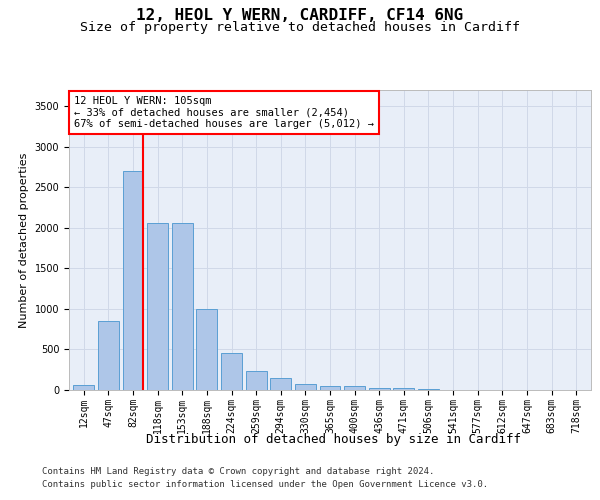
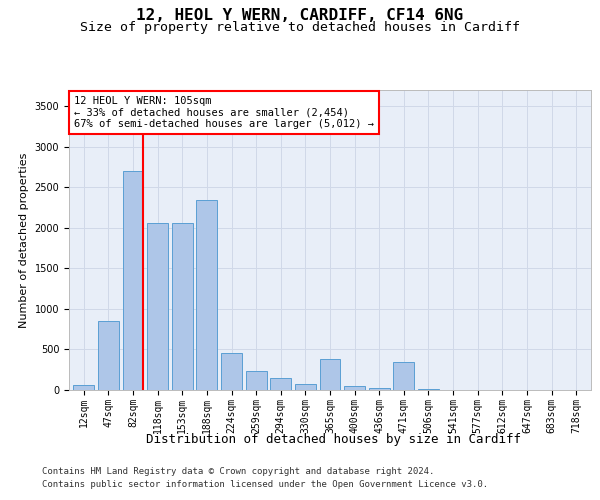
188sqm: 1000 -> 2340
365sqm: 60 -> 380
471sqm: 20 -> 340
